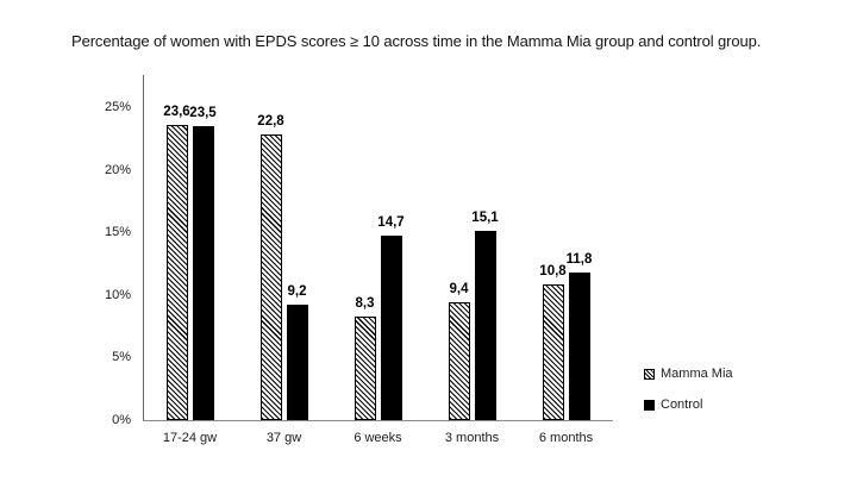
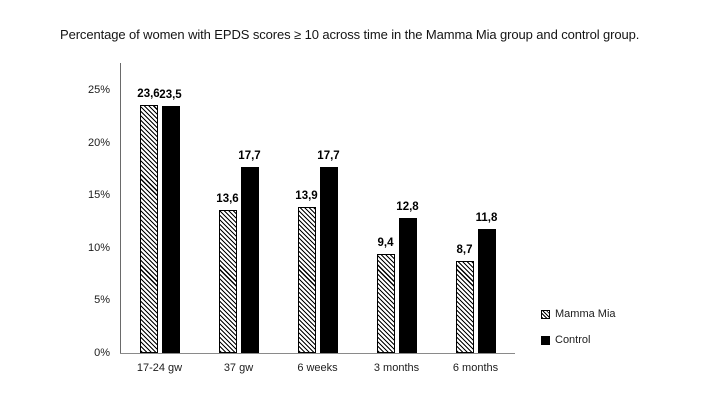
Mamma Mia/37 gw: 22,8 -> 13,6
Control/37 gw: 9,2 -> 17,7
Mamma Mia/6 weeks: 8,3 -> 13,9
Control/6 weeks: 14,7 -> 17,7
Control/3 months: 15,1 -> 12,8
Mamma Mia/6 months: 10,8 -> 8,7
